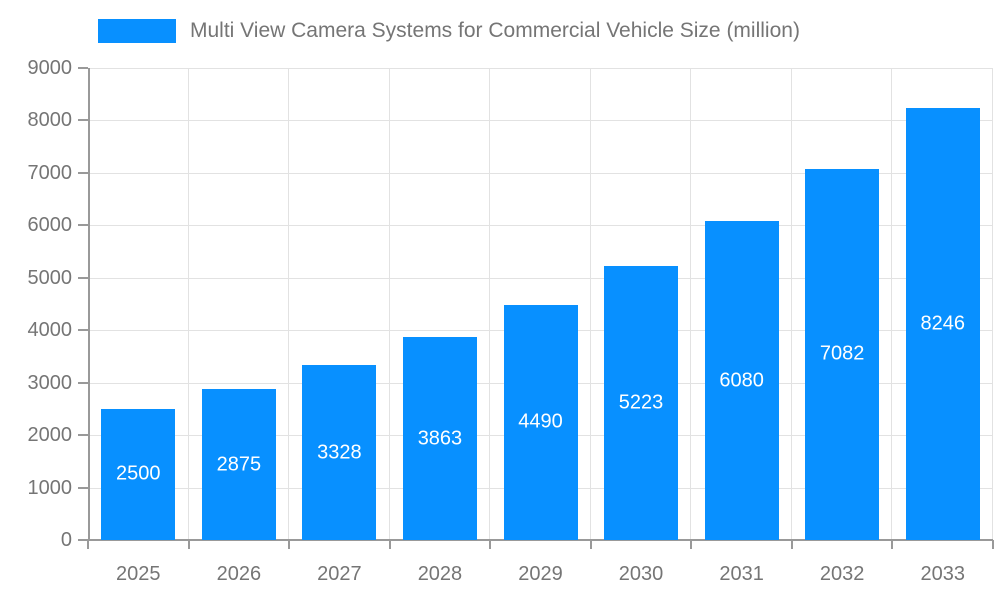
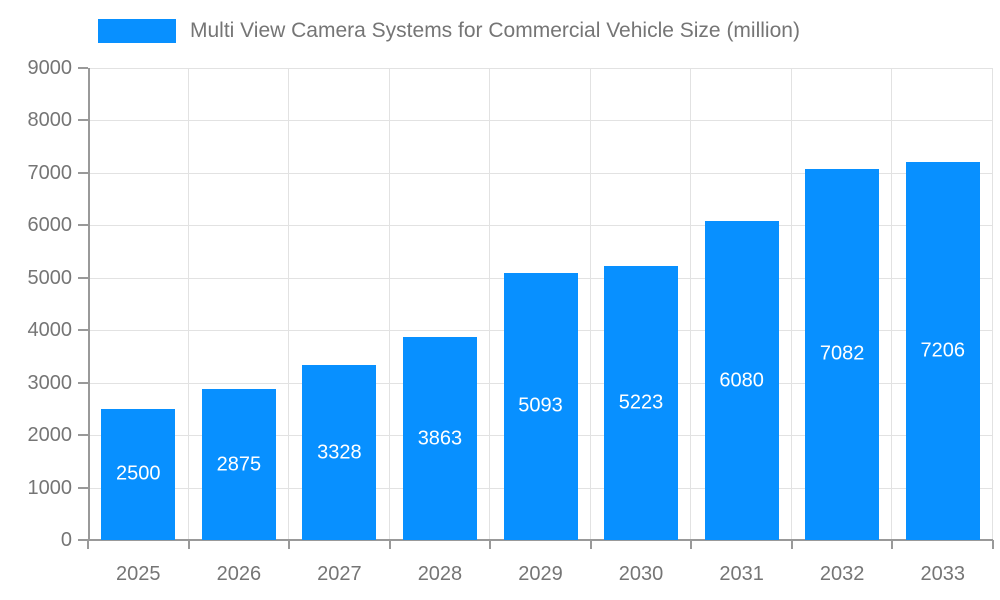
2029: 4490 -> 5093
2033: 8246 -> 7206
